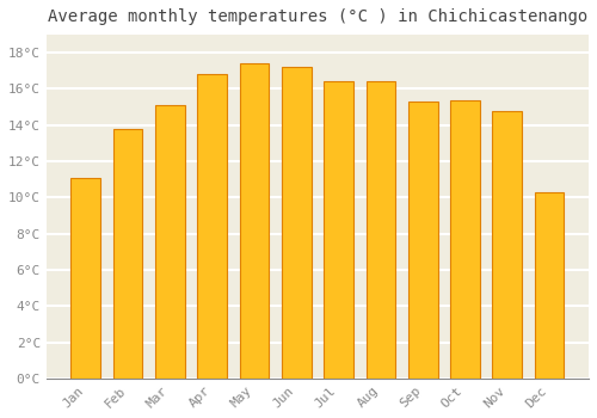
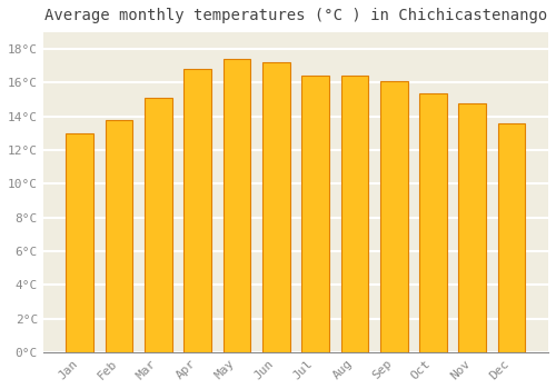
Jan: 11.1°C -> 13.0°C
Sep: 15.3°C -> 16.1°C
Dec: 10.3°C -> 13.6°C
